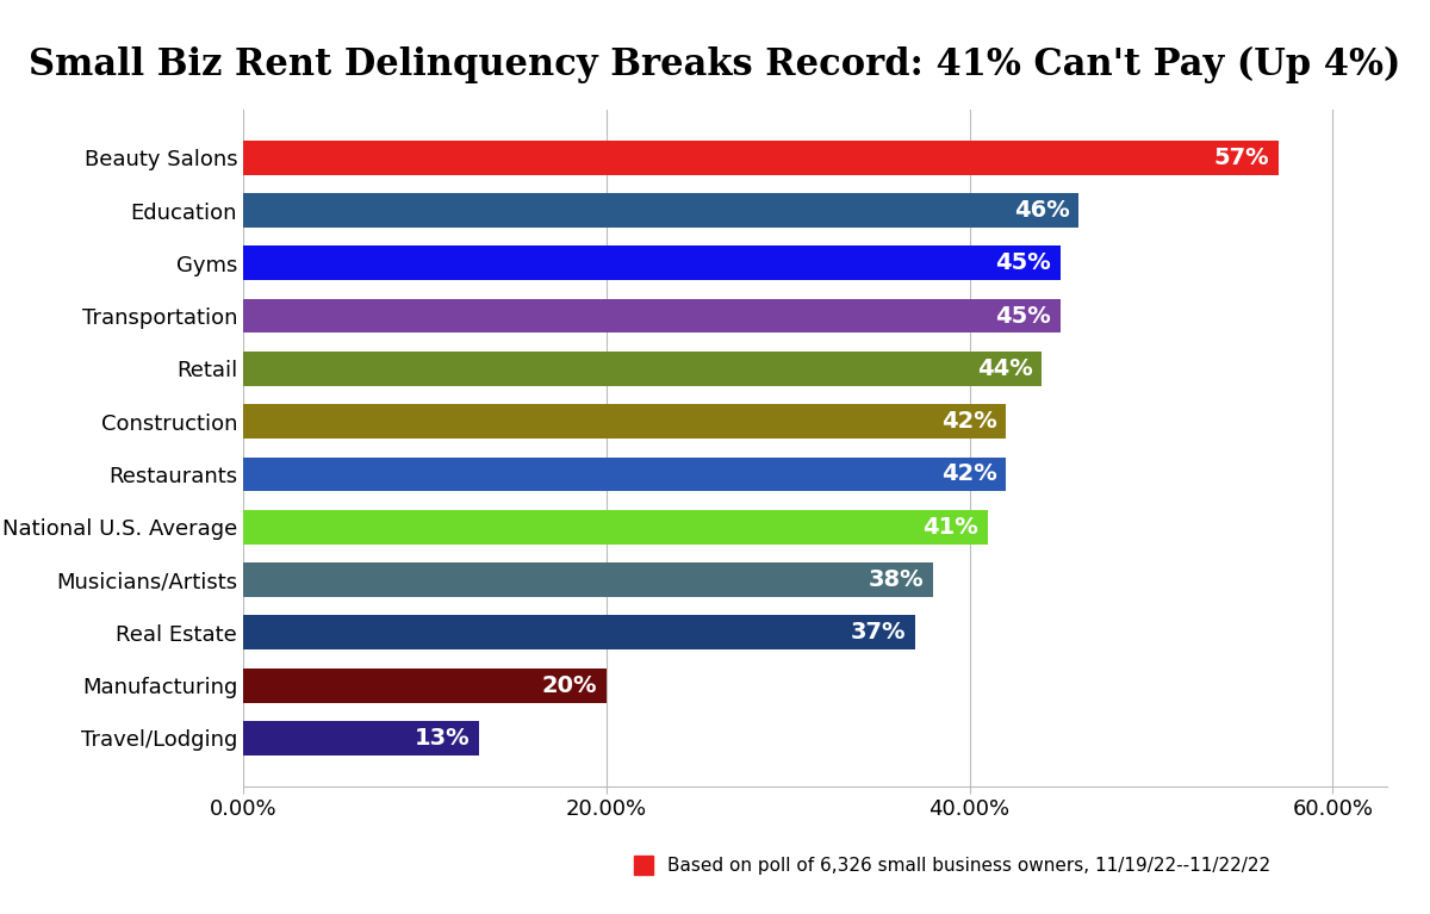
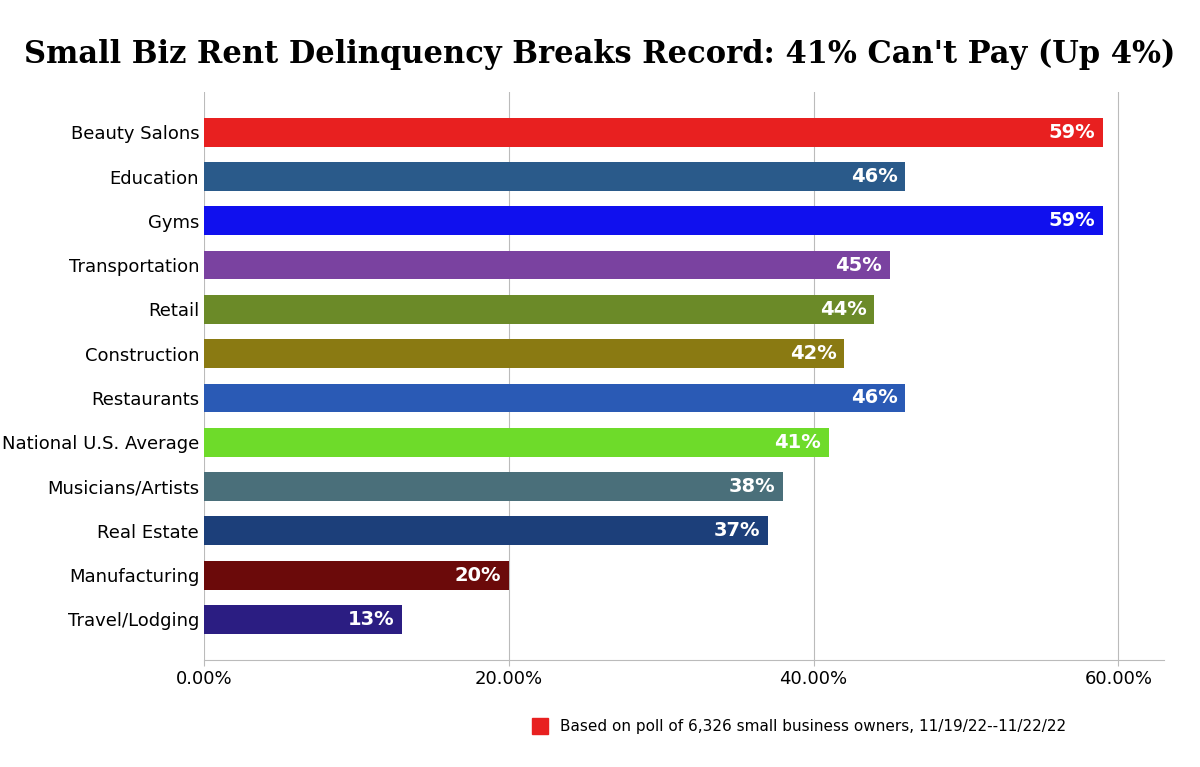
Beauty Salons: 57% -> 59%
Gyms: 45% -> 59%
Restaurants: 42% -> 46%
